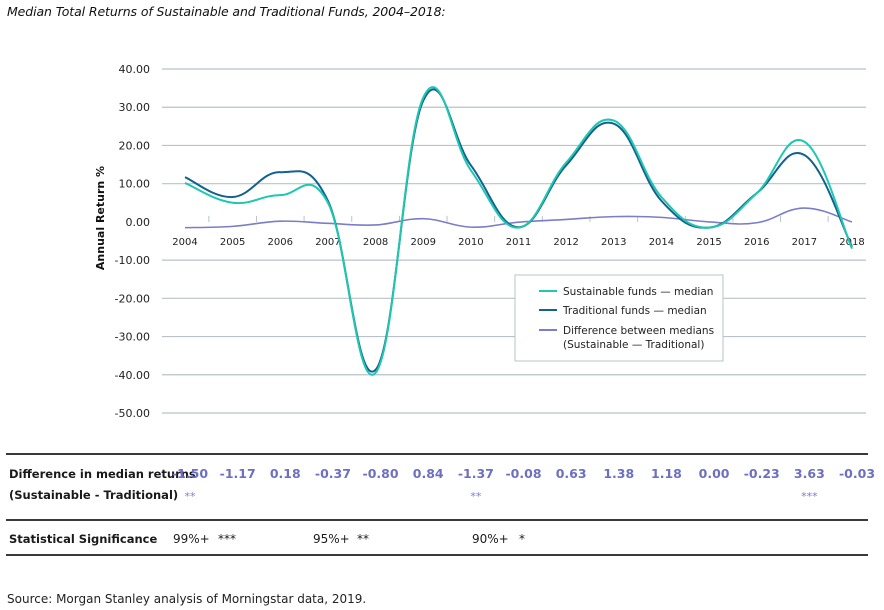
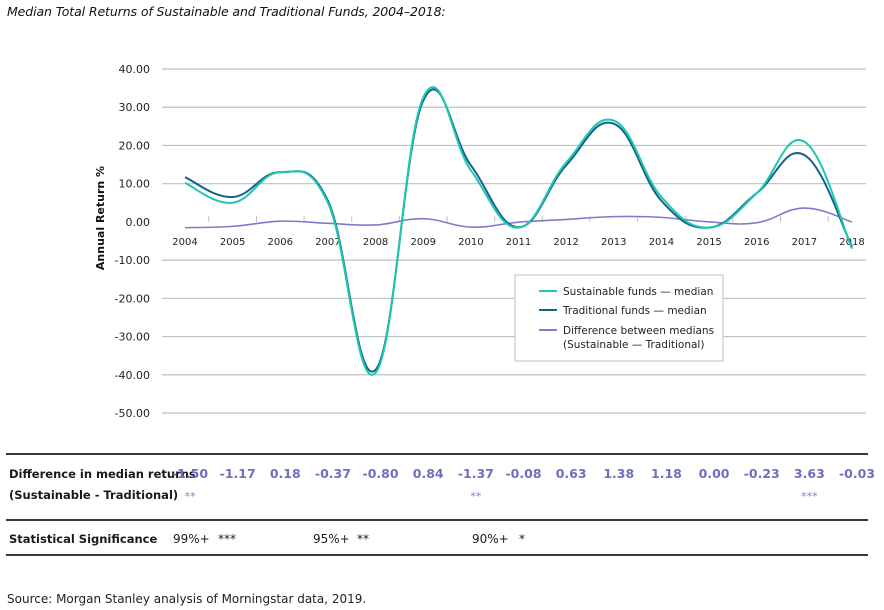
Sustainable funds — median/2006: 7 -> 13
